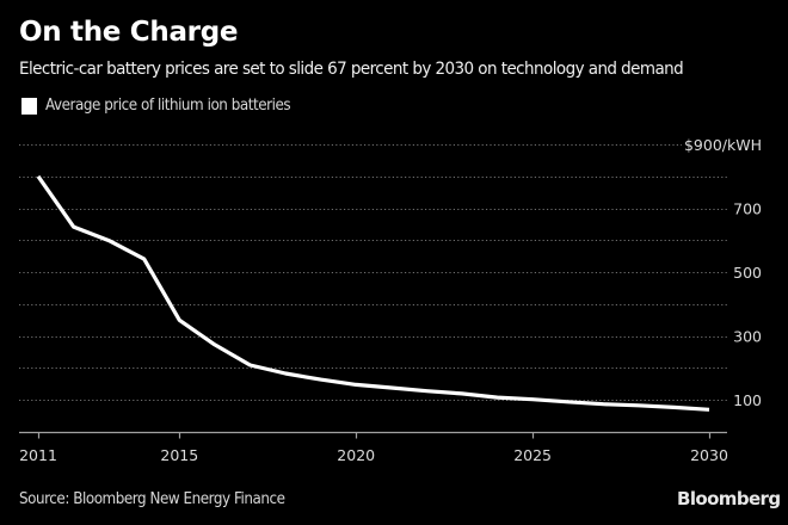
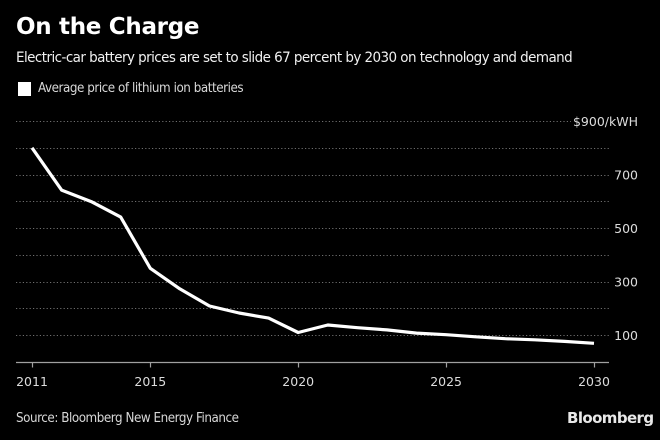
2020: 150 -> 110
